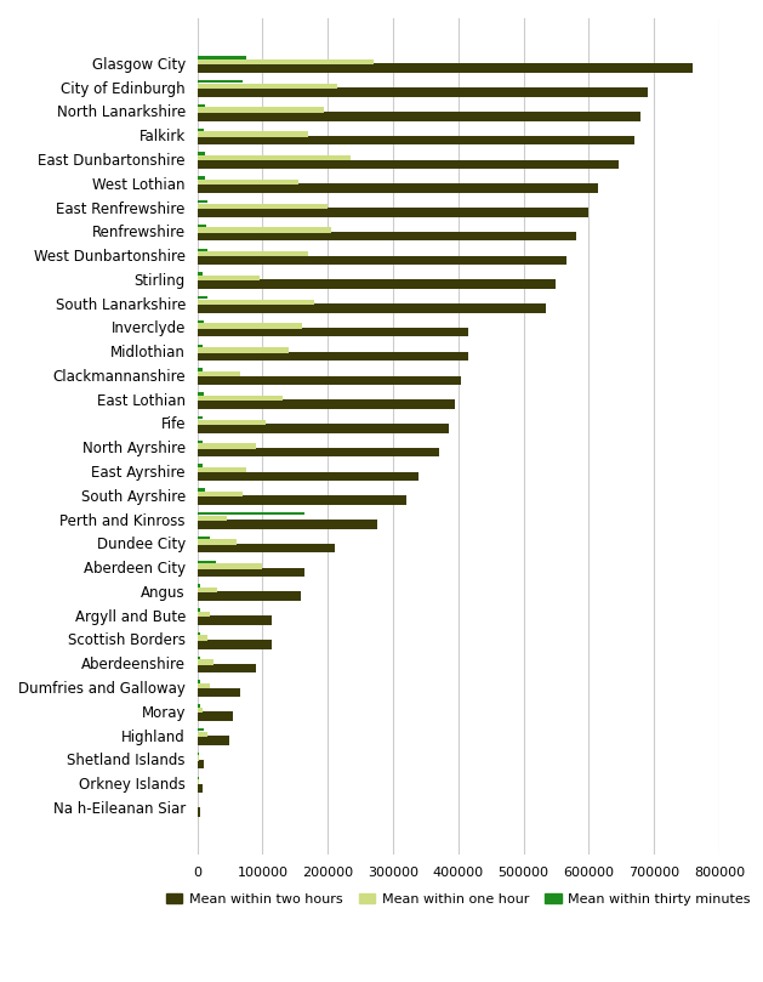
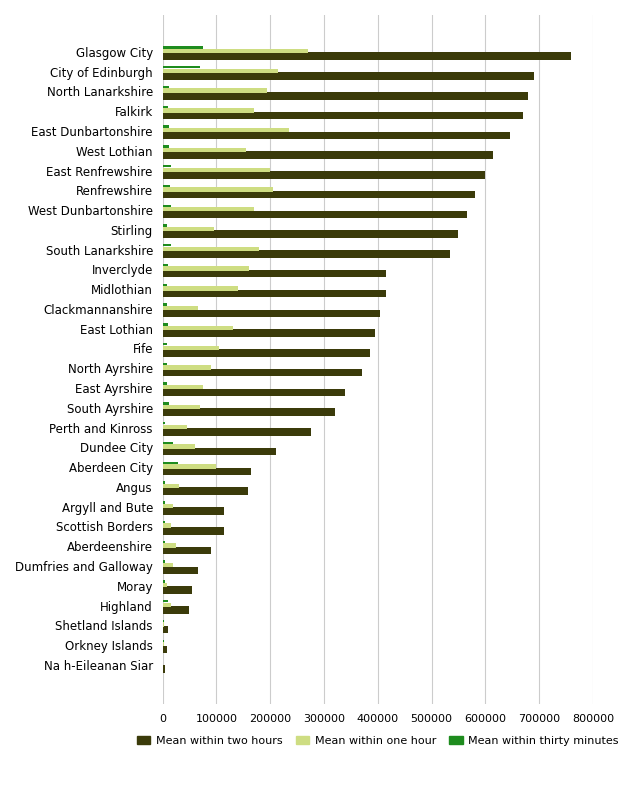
Mean within thirty minutes/Perth and Kinross: 164000 -> 5000
